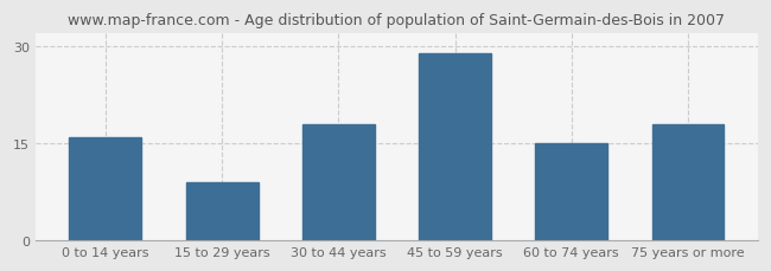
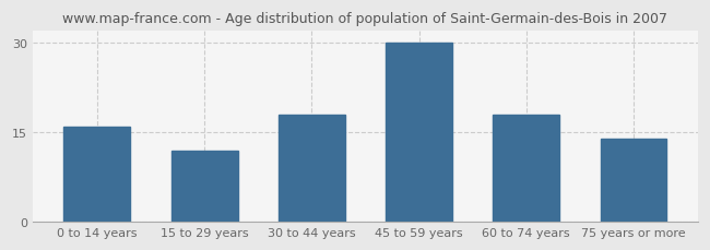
15 to 29 years: 9 -> 12
45 to 59 years: 29 -> 30
60 to 74 years: 15 -> 18
75 years or more: 18 -> 14
